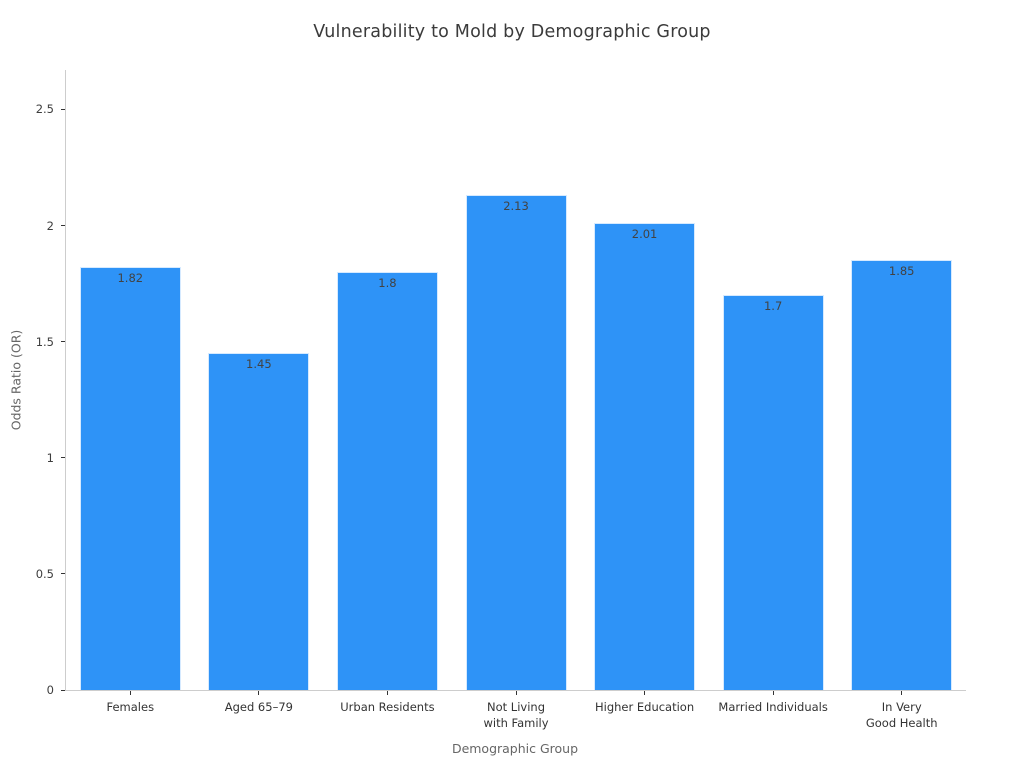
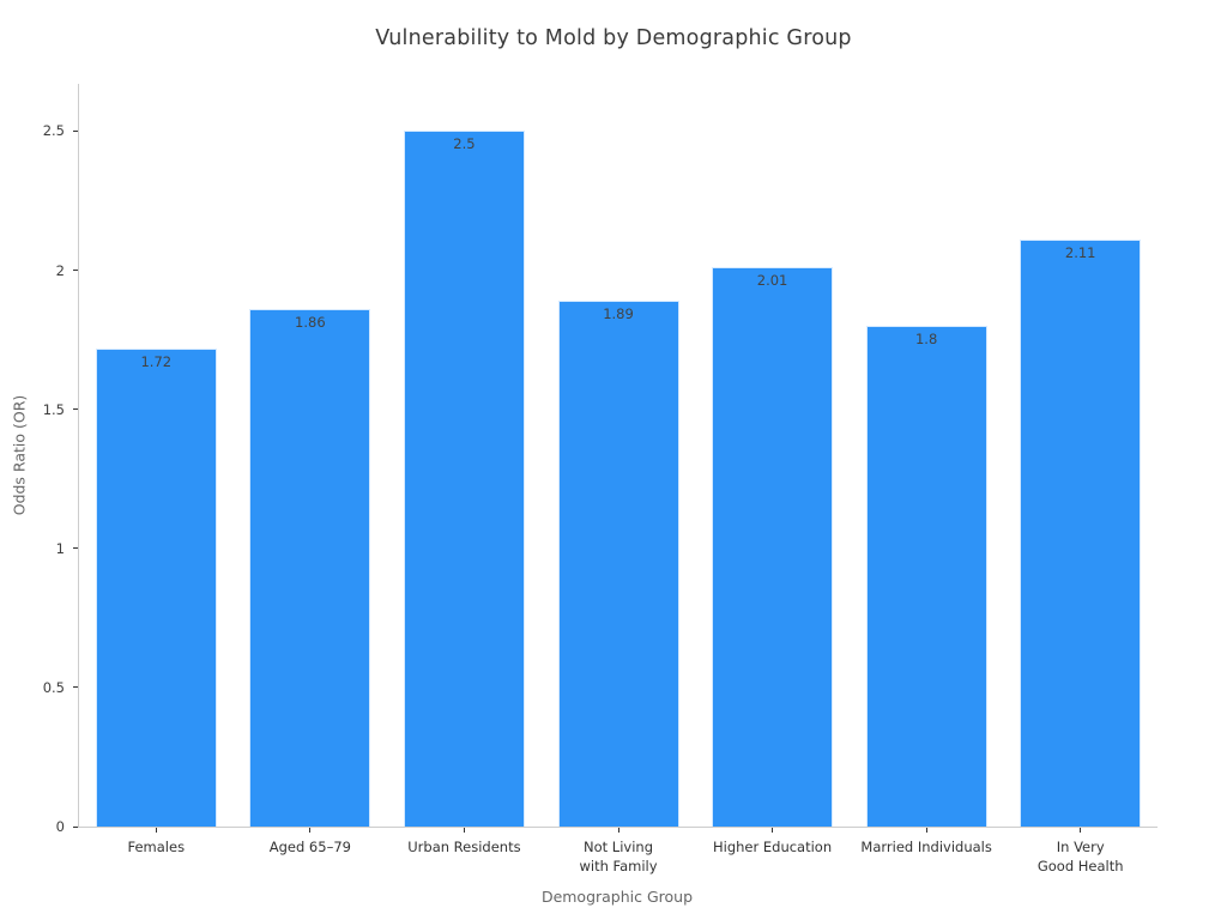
Females: 1.82 -> 1.72
Aged 65–79: 1.45 -> 1.86
Urban Residents: 1.8 -> 2.5
Not Living with Family: 2.13 -> 1.89
Married Individuals: 1.7 -> 1.8
In Very Good Health: 1.85 -> 2.11
